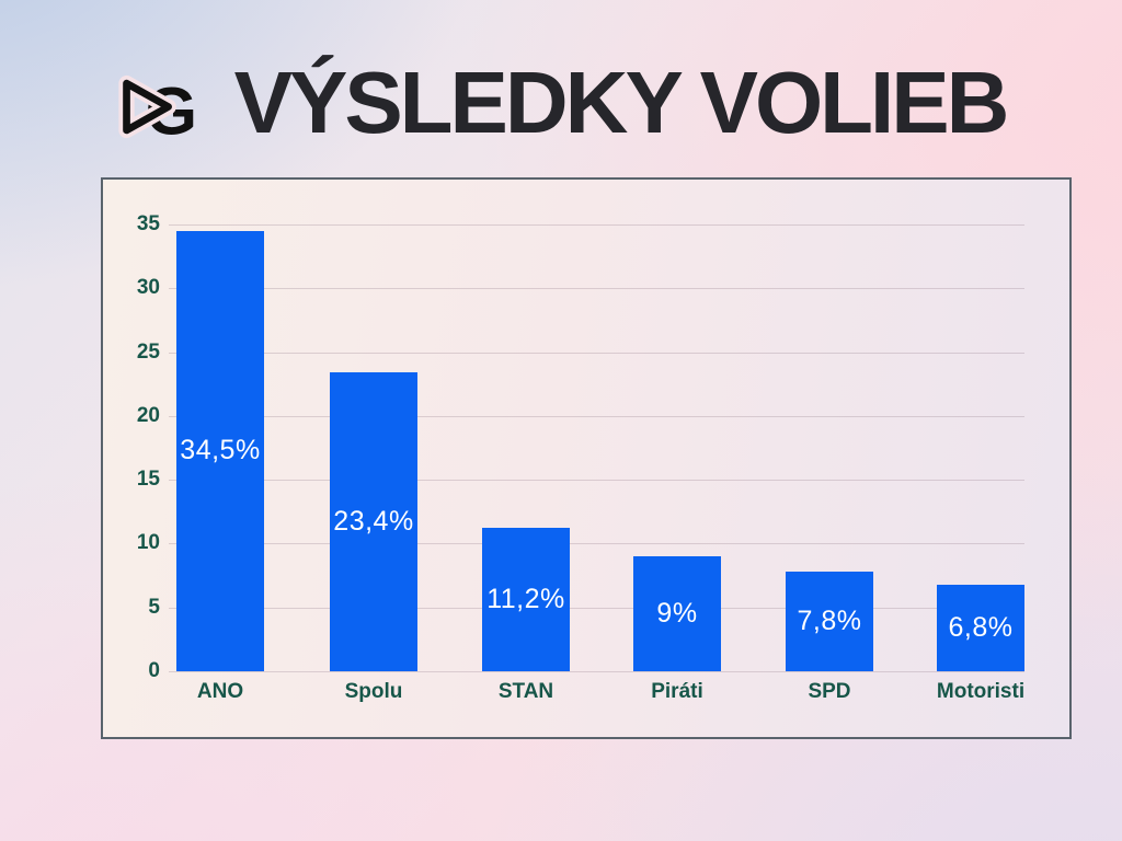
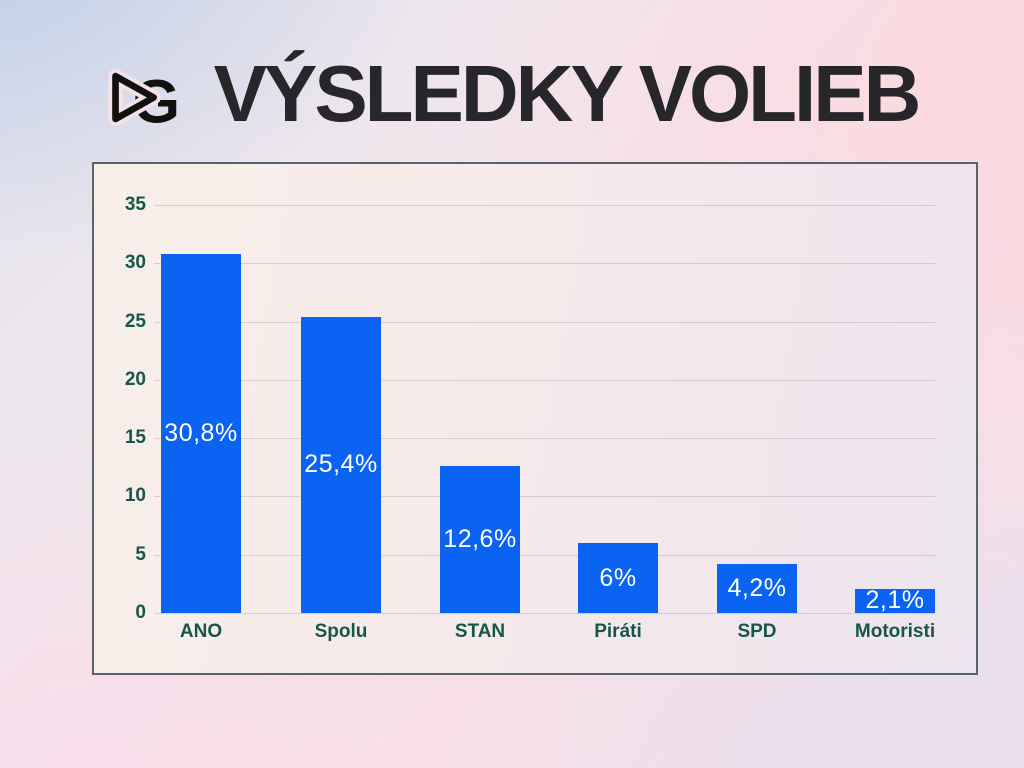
ANO: 34,5% -> 30,8%
Spolu: 23,4% -> 25,4%
STAN: 11,2% -> 12,6%
Piráti: 9% -> 6%
SPD: 7,8% -> 4,2%
Motoristi: 6,8% -> 2,1%
